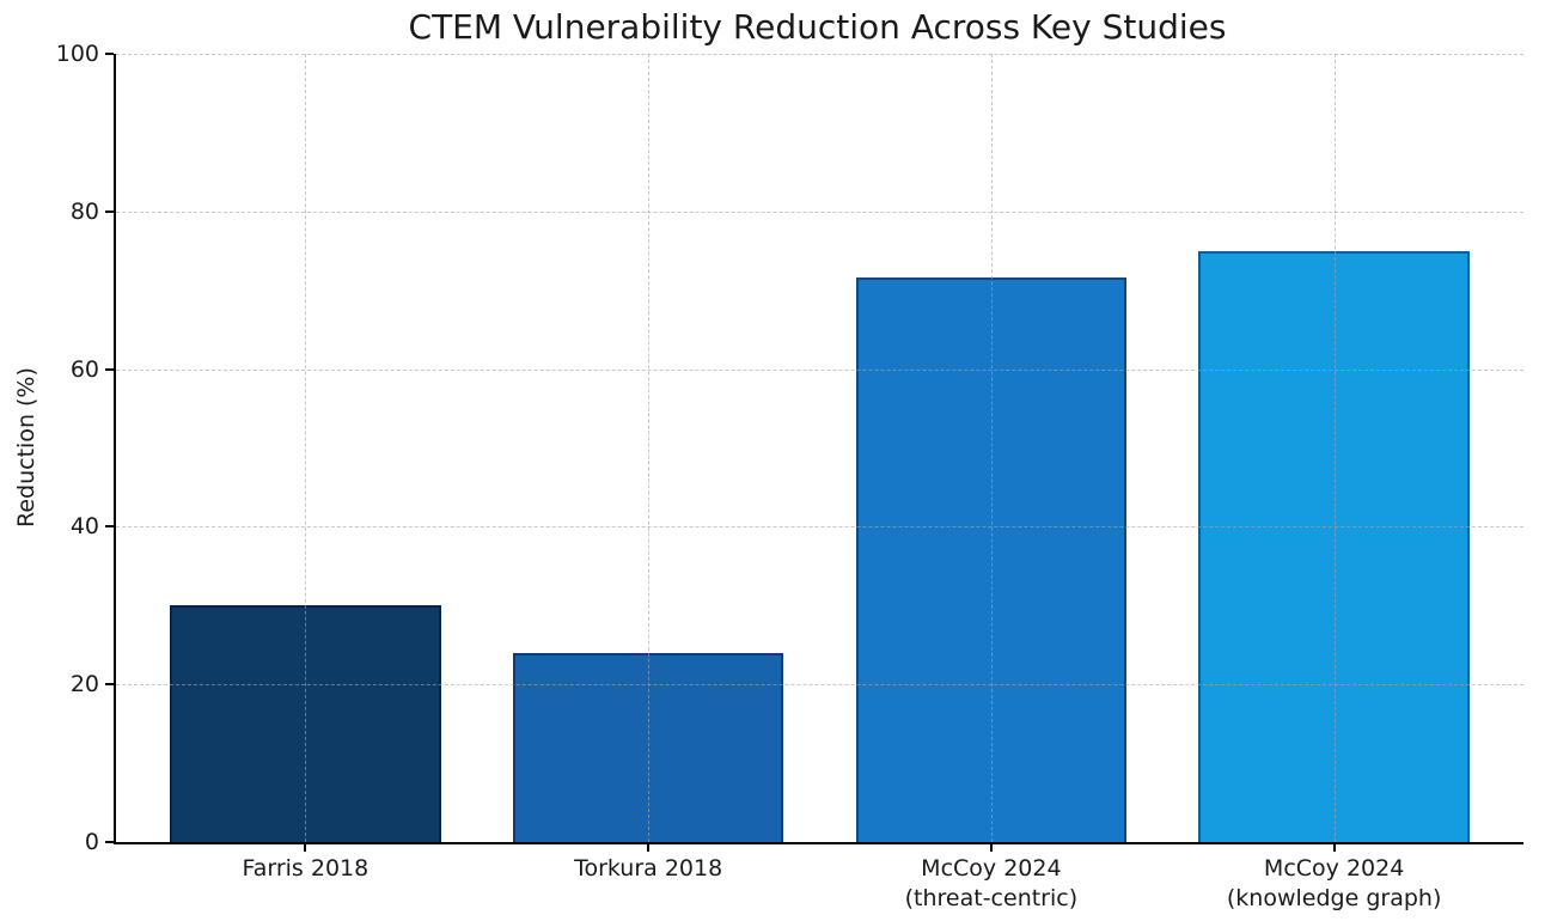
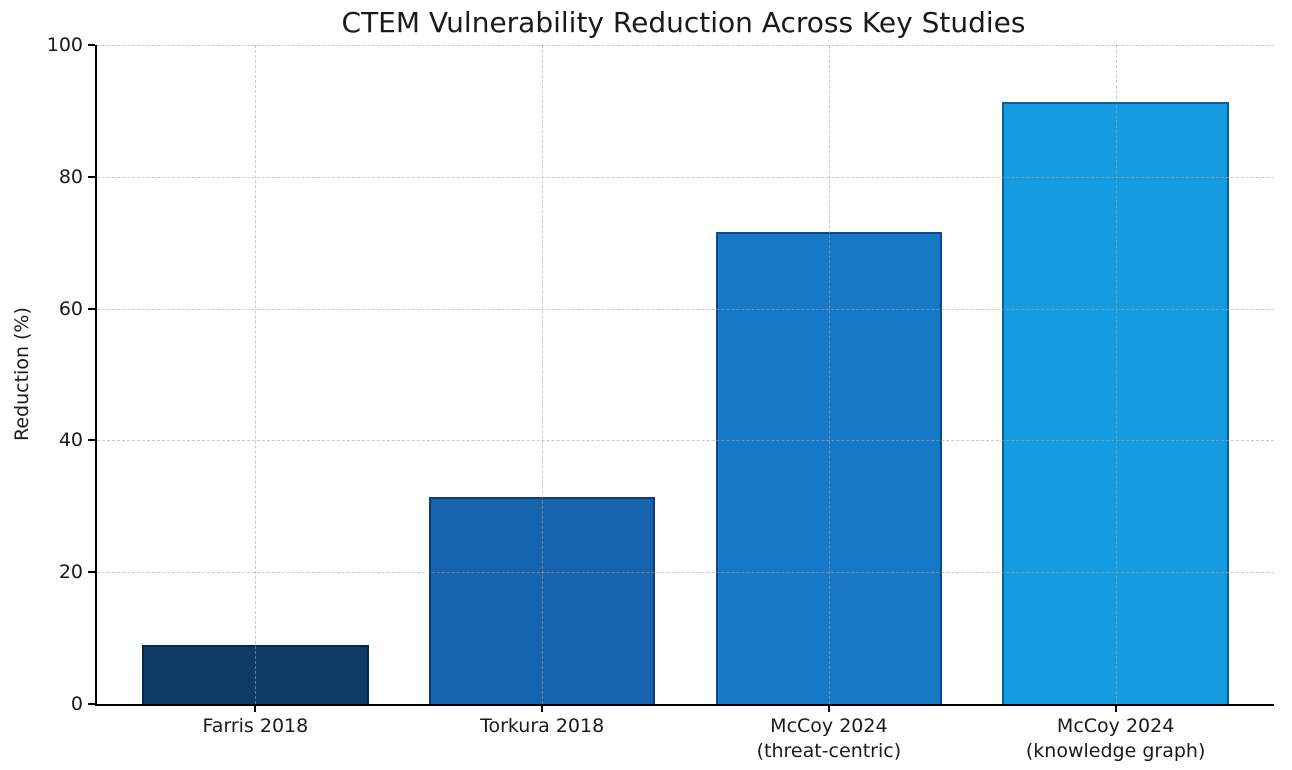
Farris 2018: 30 -> 9
Torkura 2018: 24 -> 31
McCoy 2024 (knowledge graph): 75 -> 91
